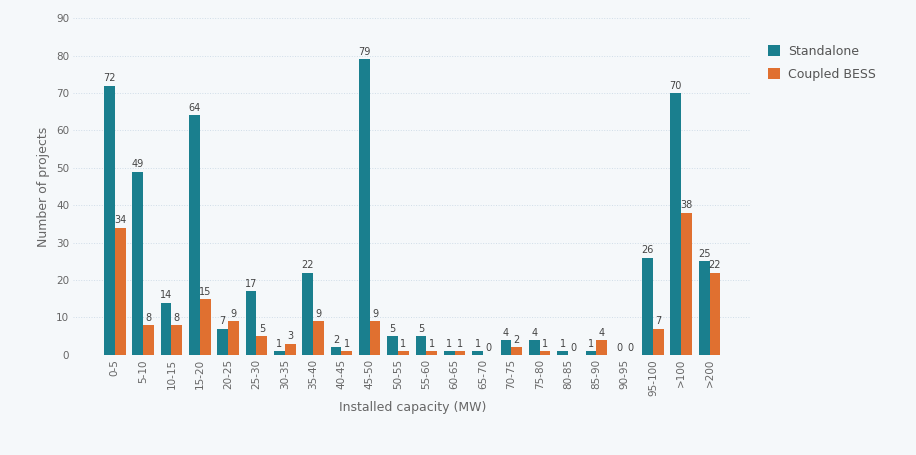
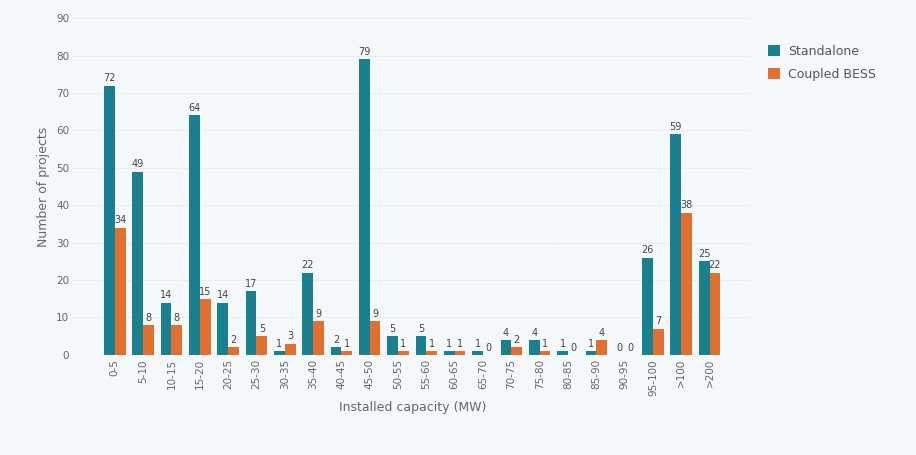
Standalone/20-25: 7 -> 14
Coupled BESS/20-25: 9 -> 2
Standalone/>100: 70 -> 59
